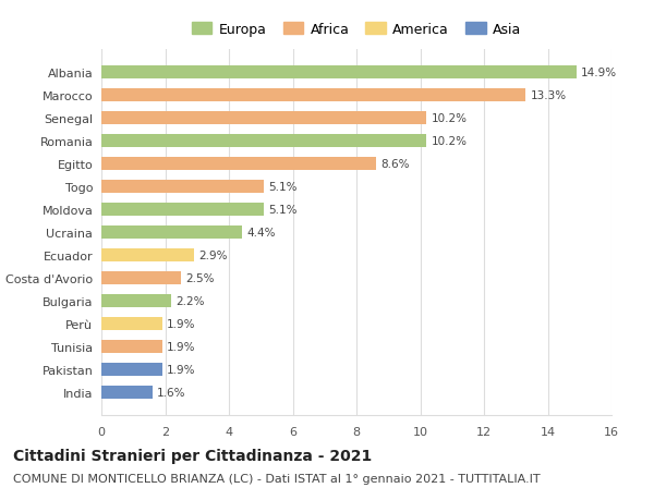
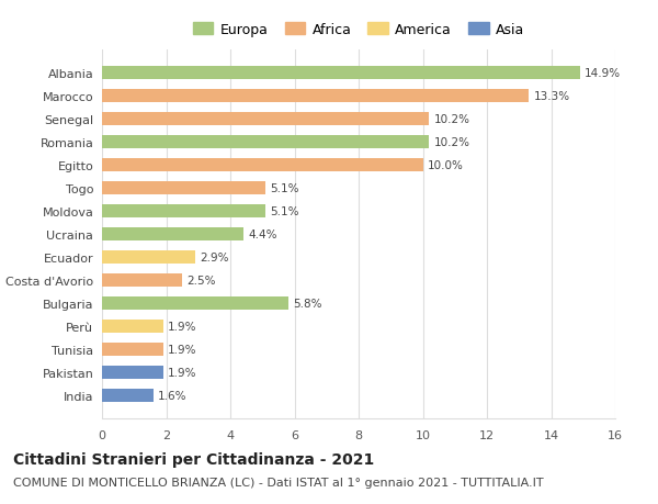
Egitto: 8.6% -> 10.0%
Bulgaria: 2.2% -> 5.8%
